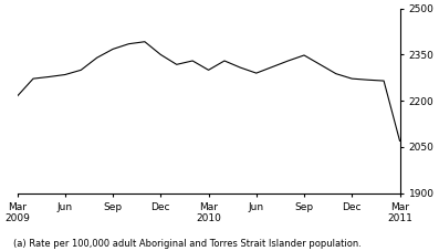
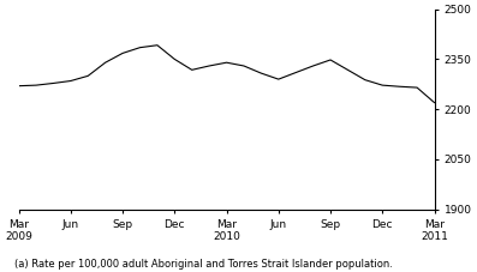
Mar 2009: 2215 -> 2270
Mar 2010: 2300 -> 2340
Mar 2011: 2070 -> 2220
